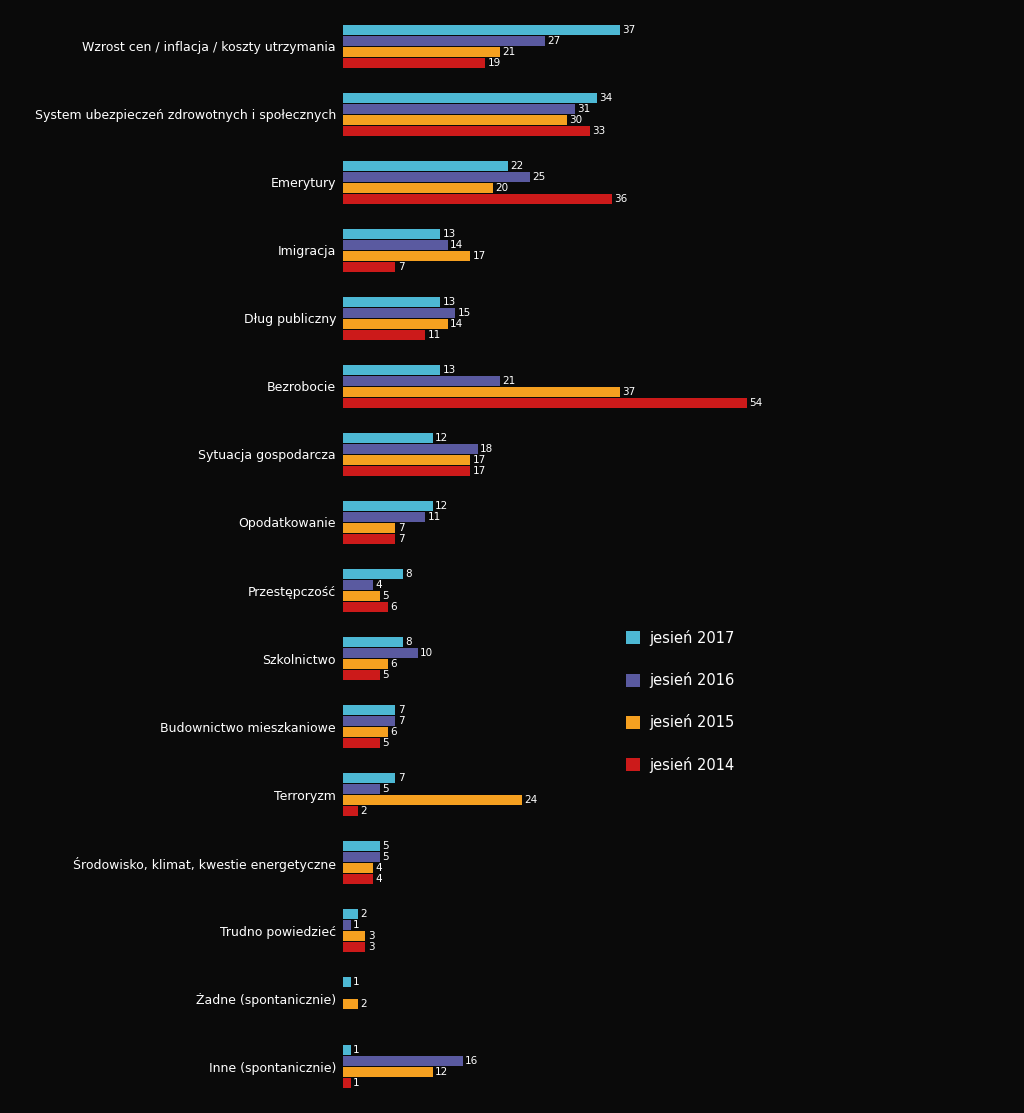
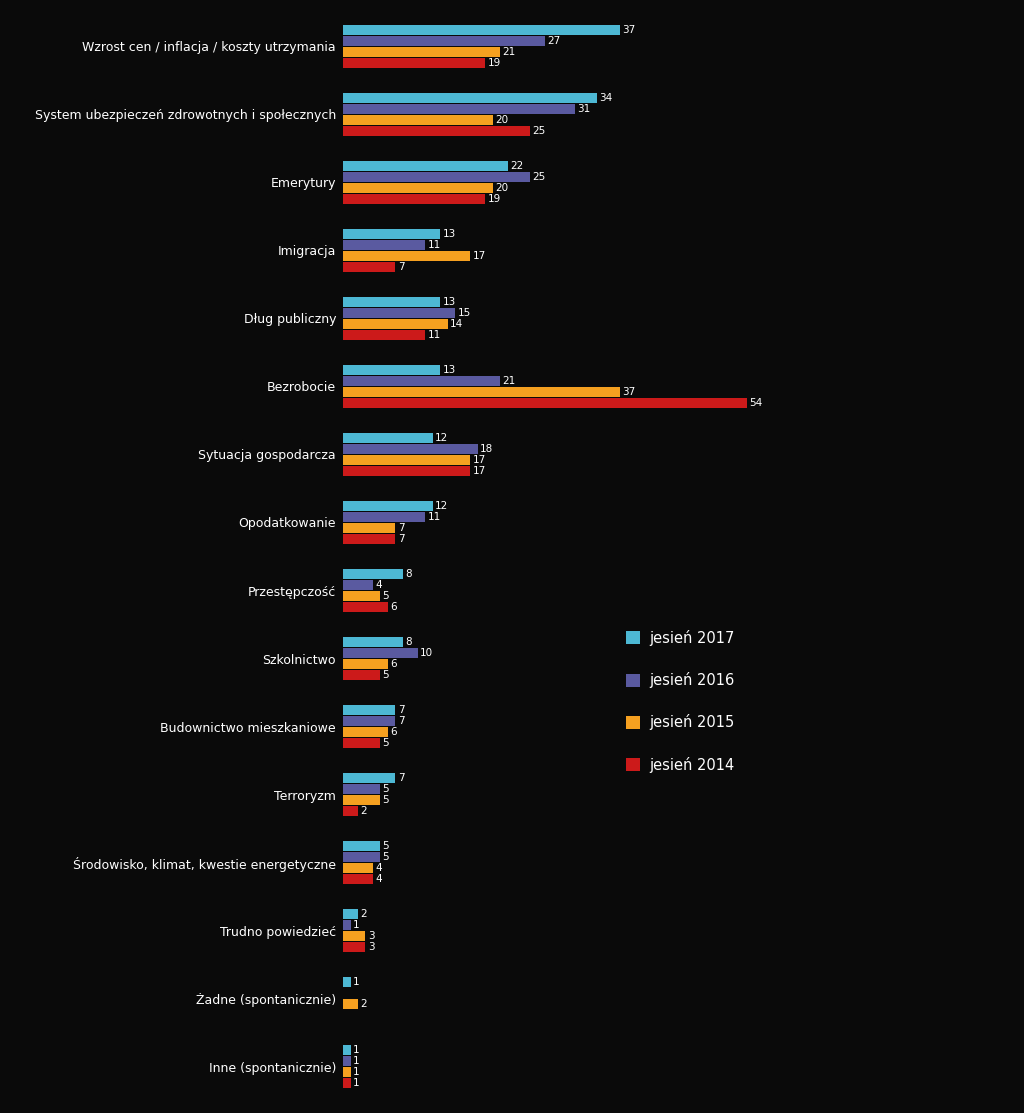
jesień 2015/System ubezpieczeń zdrowotnych i społecznych: 30 -> 20
jesień 2014/System ubezpieczeń zdrowotnych i społecznych: 33 -> 25
jesień 2014/Emerytury: 36 -> 19
jesień 2016/Imigracja: 14 -> 11
jesień 2015/Terroryzm: 24 -> 5
jesień 2016/Inne (spontanicznie): 16 -> 1
jesień 2015/Inne (spontanicznie): 12 -> 1
